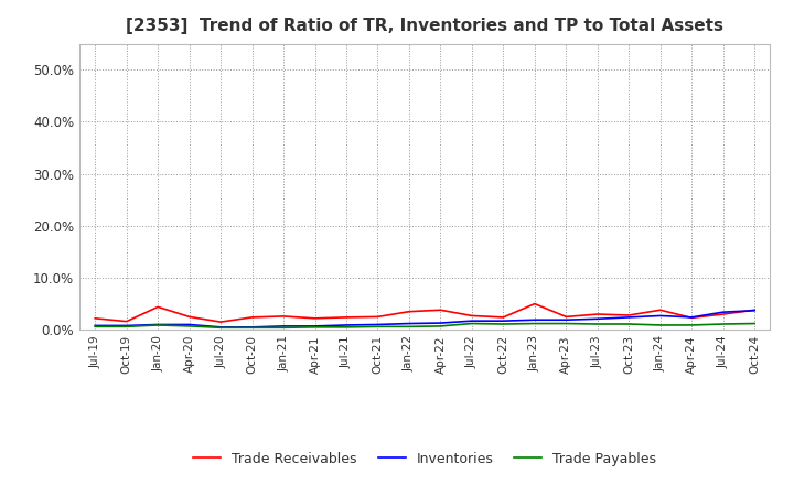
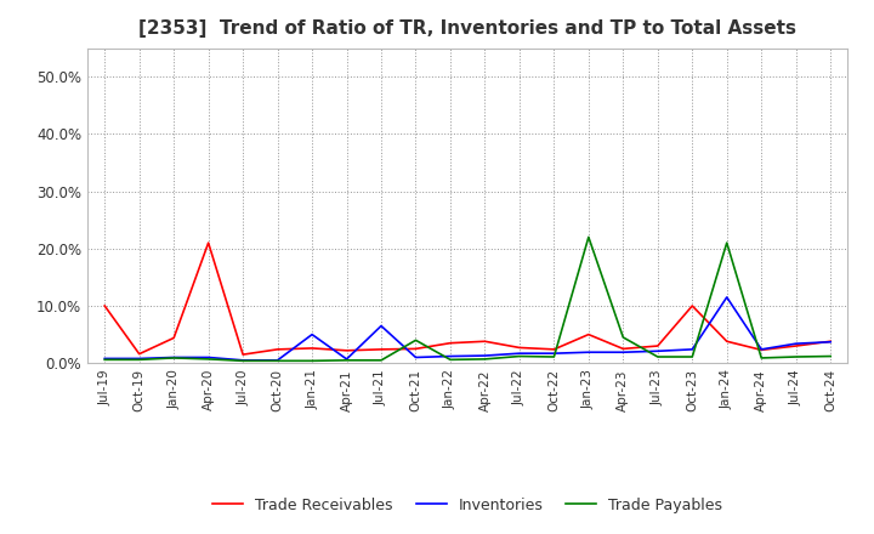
Trade Receivables/Jul-19: 2.2% -> 10.0%
Trade Receivables/Apr-20: 2.5% -> 21.0%
Inventories/Jan-21: 0.7% -> 5.0%
Inventories/Jul-21: 0.9% -> 6.5%
Trade Payables/Oct-21: 0.6% -> 4.0%
Trade Payables/Jan-23: 1.2% -> 22.0%
Trade Payables/Apr-23: 1.2% -> 4.5%
Trade Receivables/Oct-23: 2.8% -> 10.0%
Inventories/Jan-24: 2.7% -> 11.5%
Trade Payables/Jan-24: 0.9% -> 21.0%
